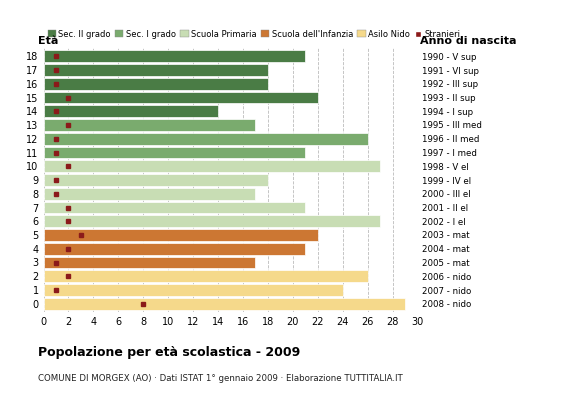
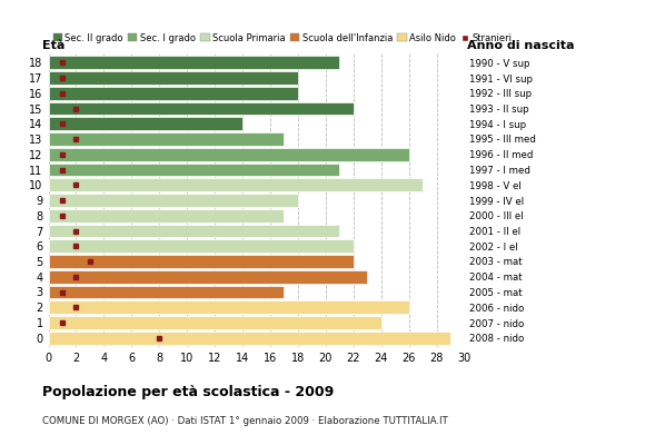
6: 27 -> 22
4: 21 -> 23
